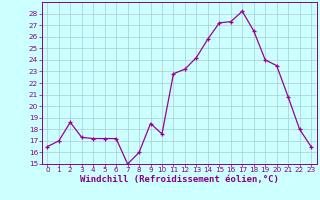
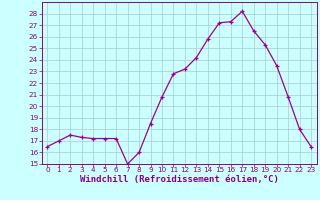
2: 18.6 -> 17.5
10: 17.6 -> 20.8
19: 24.0 -> 25.3
